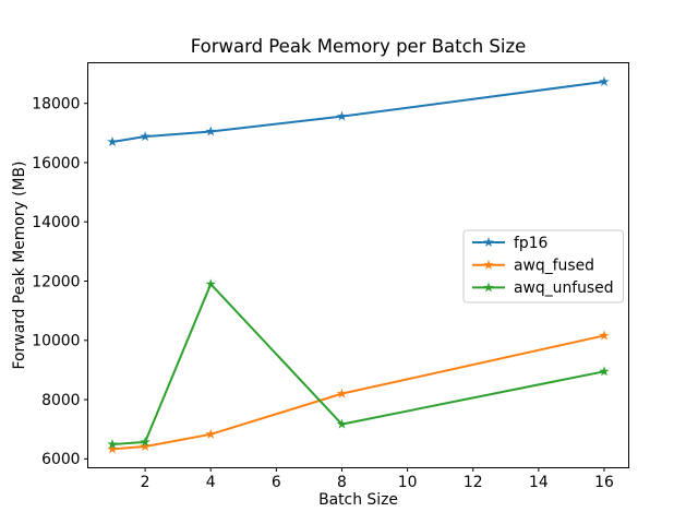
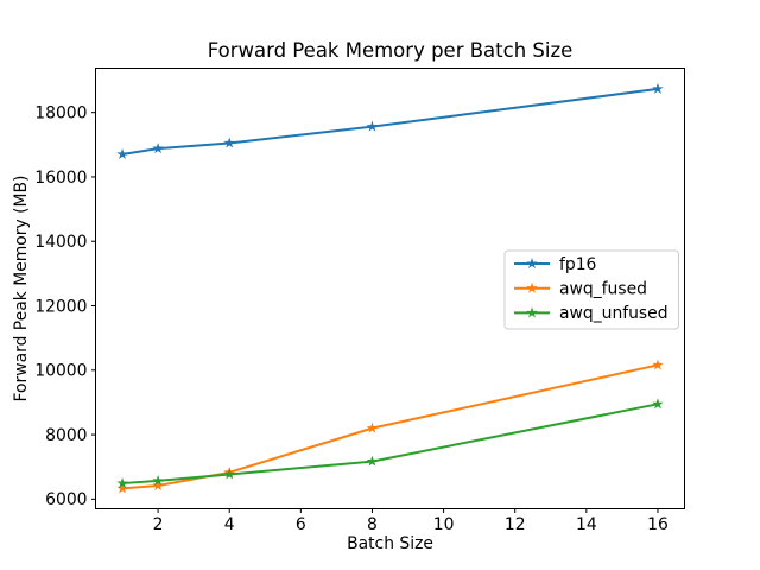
awq_unfused/4: 11900 -> 6800
